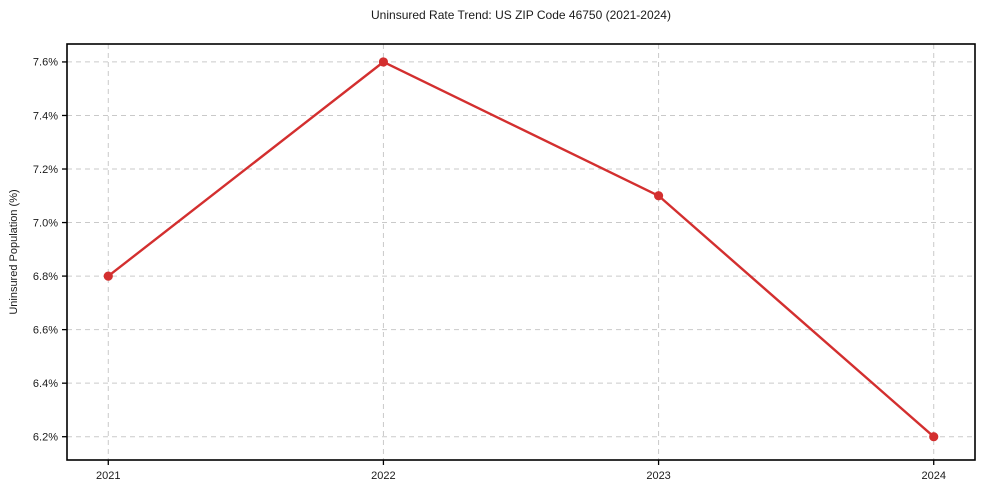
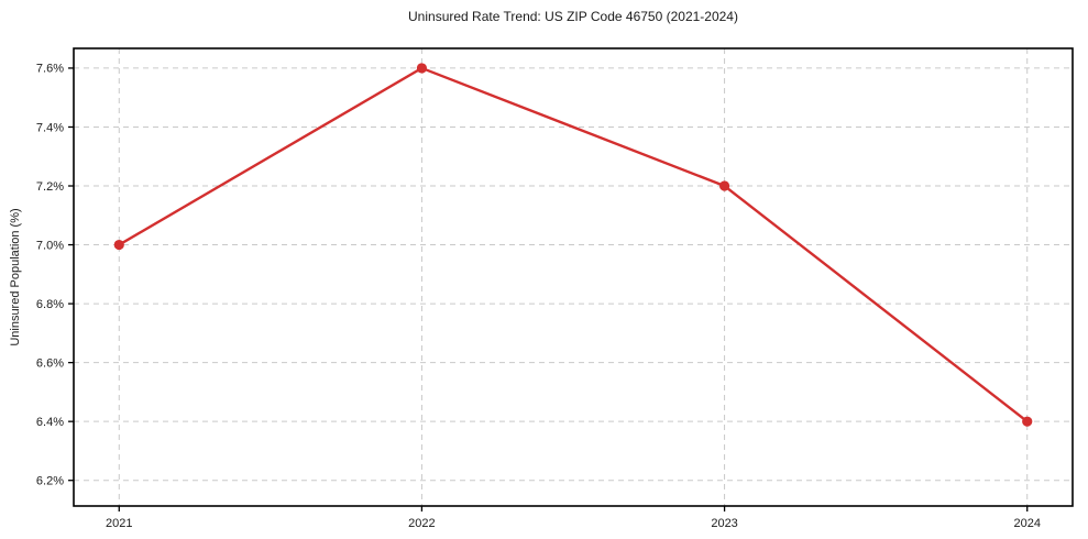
2021: 6.8% -> 7.0%
2023: 7.1% -> 7.2%
2024: 6.2% -> 6.4%
